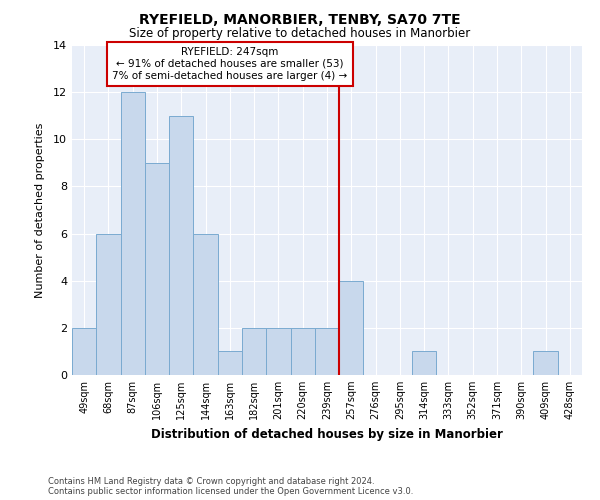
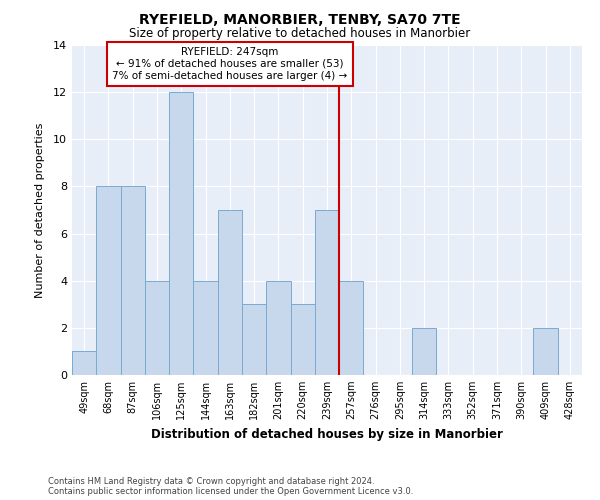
49sqm: 2 -> 1
68sqm: 6 -> 8
87sqm: 12 -> 8
106sqm: 9 -> 4
125sqm: 11 -> 12
144sqm: 6 -> 4
163sqm: 1 -> 7
182sqm: 2 -> 3
201sqm: 2 -> 4
220sqm: 2 -> 3
239sqm: 2 -> 7
314sqm: 1 -> 2
409sqm: 1 -> 2
